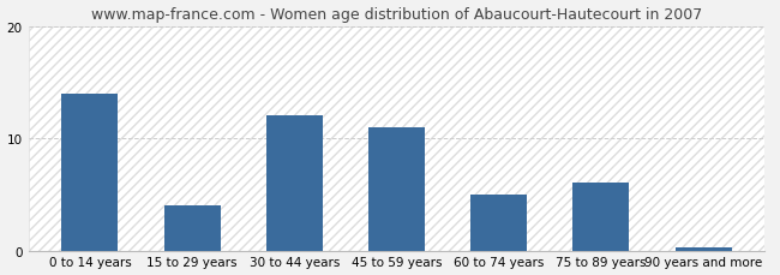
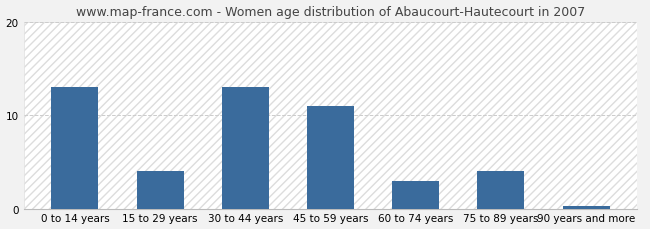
0 to 14 years: 14.0 -> 13.0
30 to 44 years: 12.0 -> 13.0
60 to 74 years: 5.0 -> 3.0
75 to 89 years: 6.0 -> 4.0
